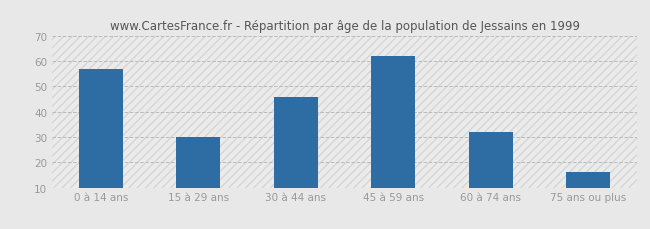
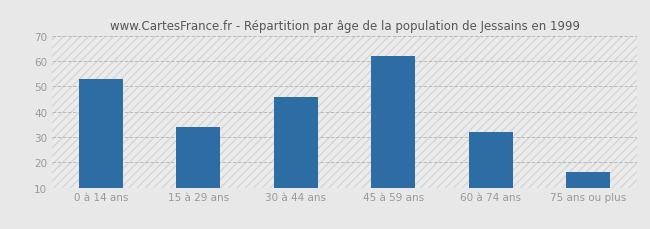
0 à 14 ans: 57 -> 53
15 à 29 ans: 30 -> 34
